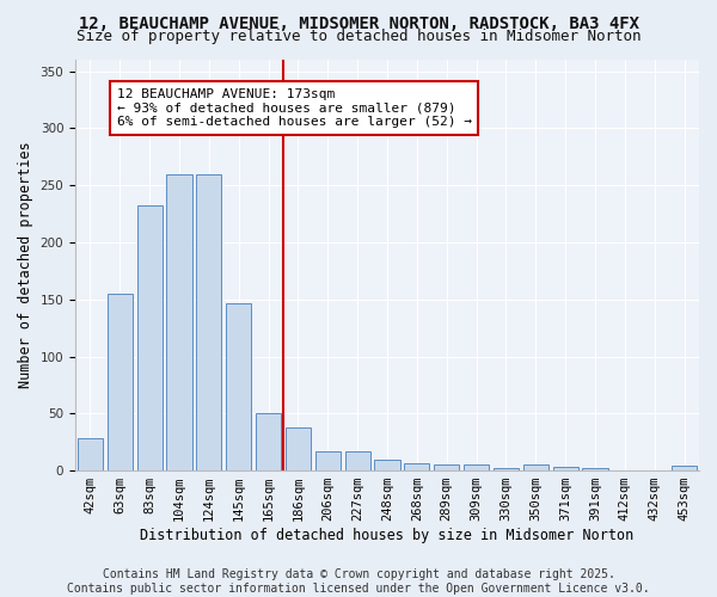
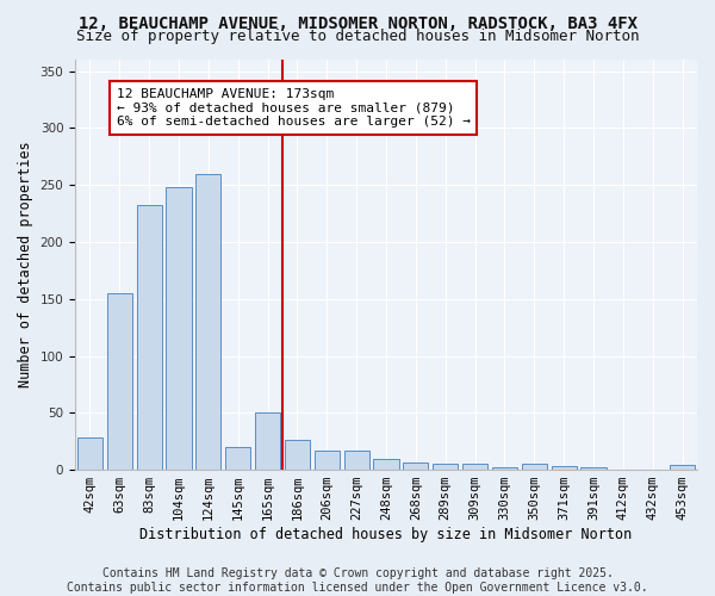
104sqm: 260 -> 248
145sqm: 147 -> 20
186sqm: 38 -> 26
